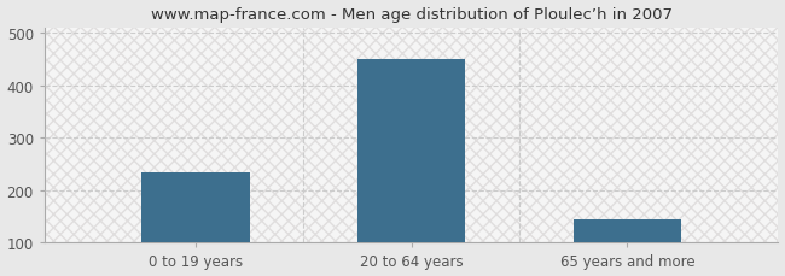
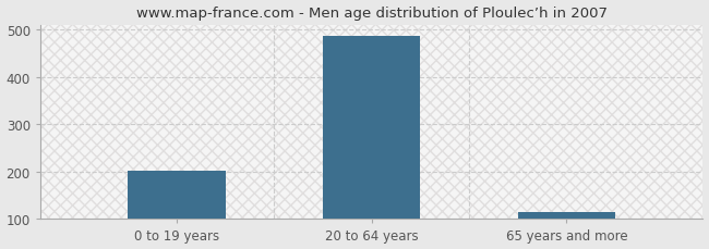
0 to 19 years: 235 -> 202
20 to 64 years: 450 -> 487
65 years and more: 145 -> 115
